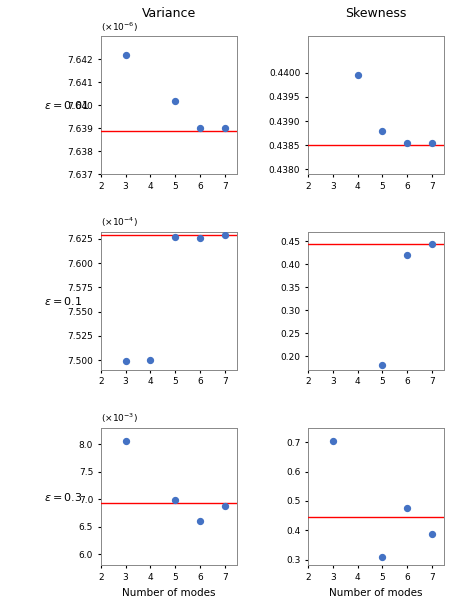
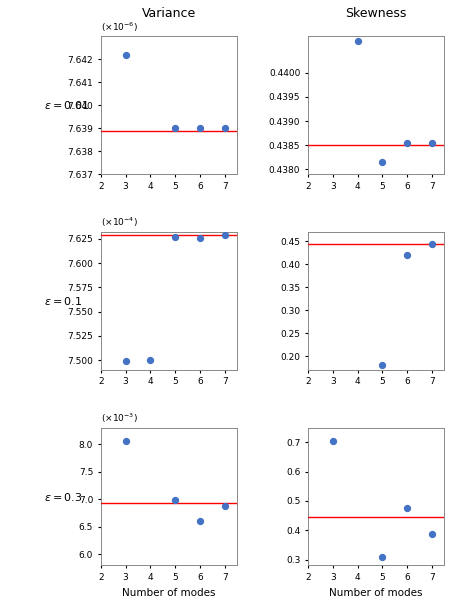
Variance/5: 7.6402 -> 7.6390
Skewness/4: 0.43995 -> 0.44065
Skewness/5: 0.43880 -> 0.43815
